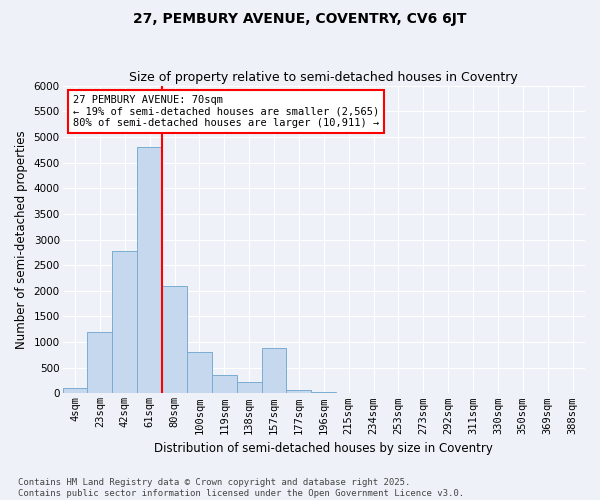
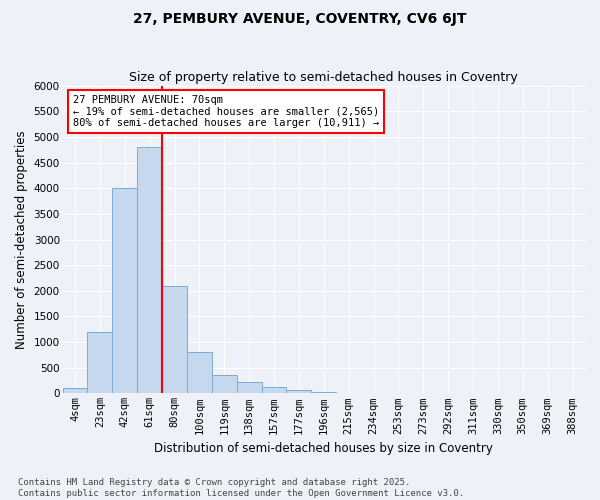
42sqm: 2780 -> 4000
157sqm: 880 -> 120
